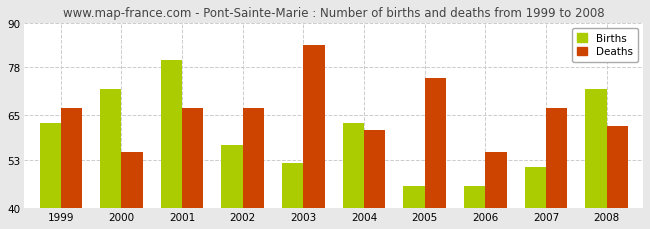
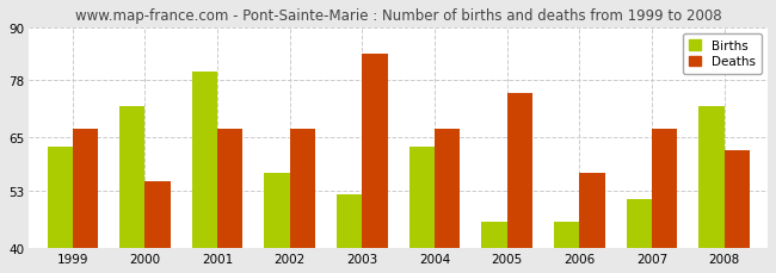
Deaths/2004: 61 -> 67
Deaths/2006: 55 -> 57
